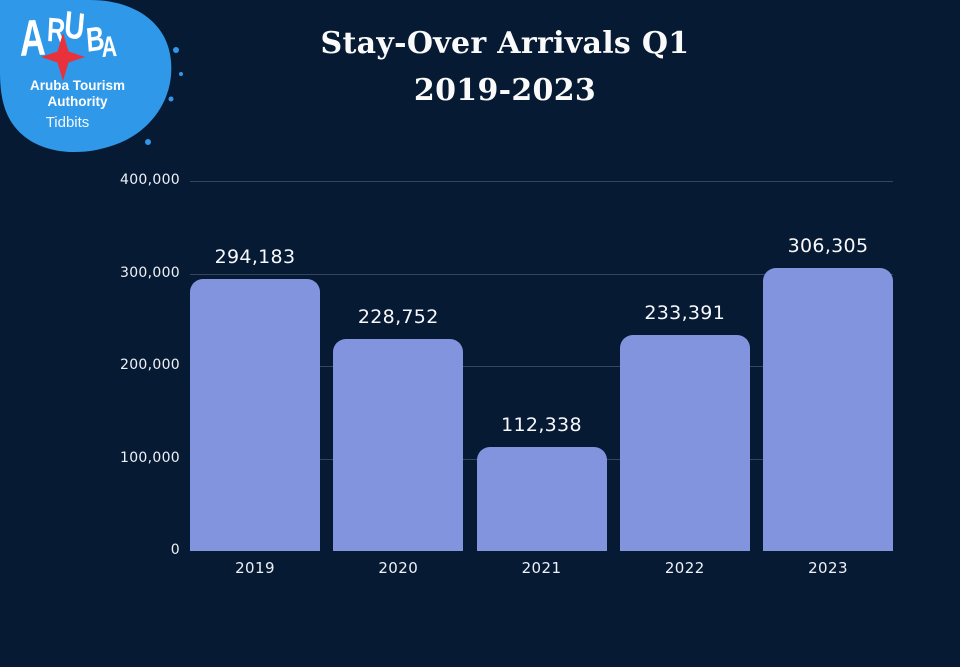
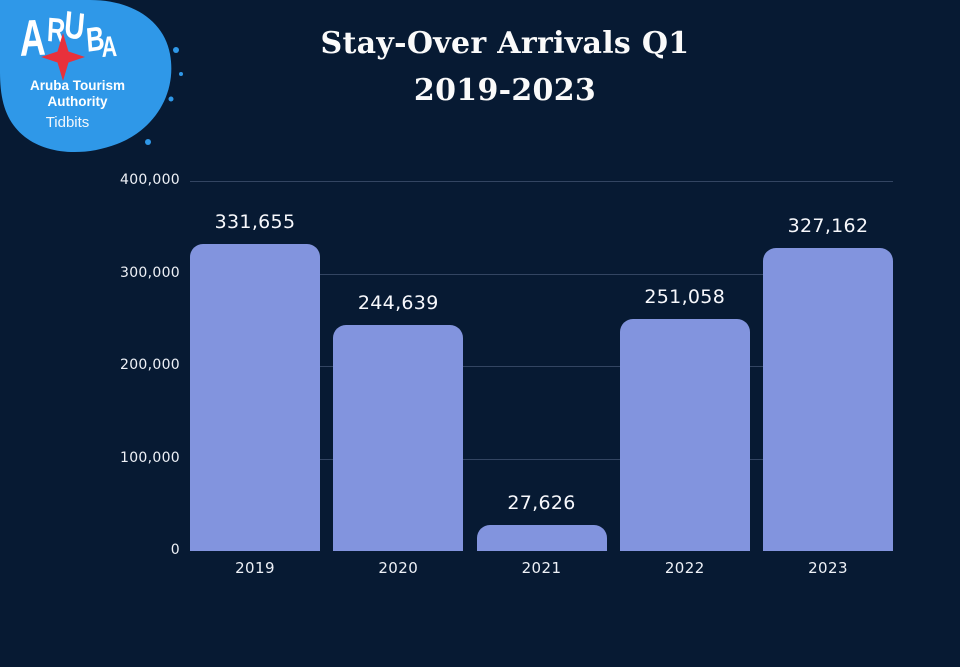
2019: 294,183 -> 331,655
2020: 228,752 -> 244,639
2021: 112,338 -> 27,626
2022: 233,391 -> 251,058
2023: 306,305 -> 327,162
